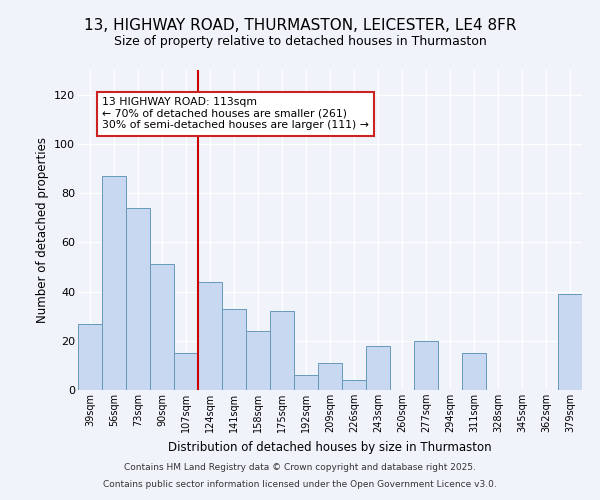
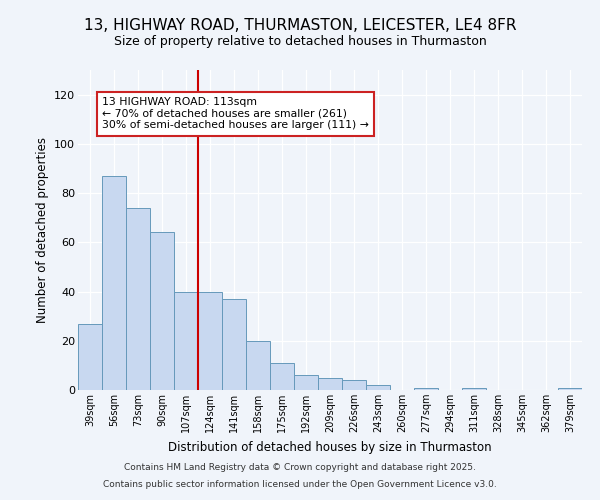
90sqm: 51 -> 64
107sqm: 15 -> 40
124sqm: 44 -> 40
141sqm: 33 -> 37
158sqm: 24 -> 20
175sqm: 32 -> 11
209sqm: 11 -> 5
243sqm: 18 -> 2
277sqm: 20 -> 1
311sqm: 15 -> 1
379sqm: 39 -> 1
